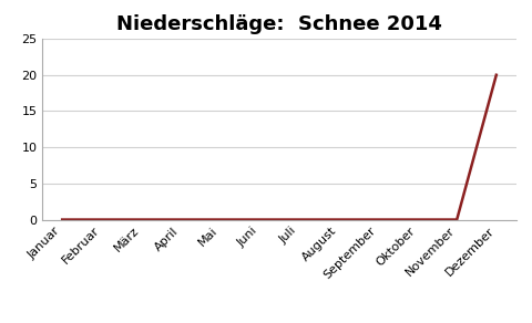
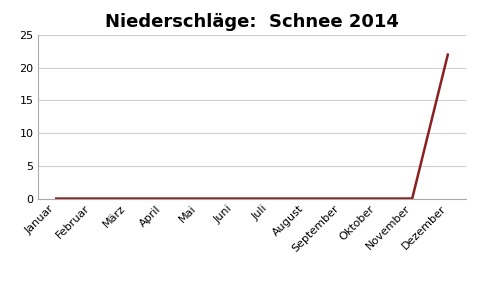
Dezember: 20 -> 22
